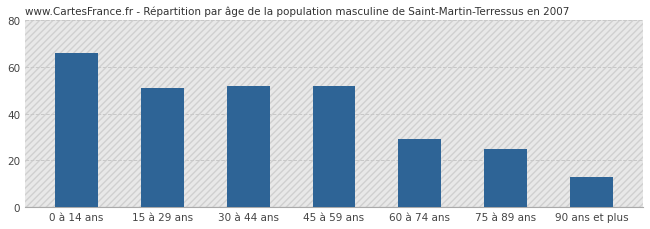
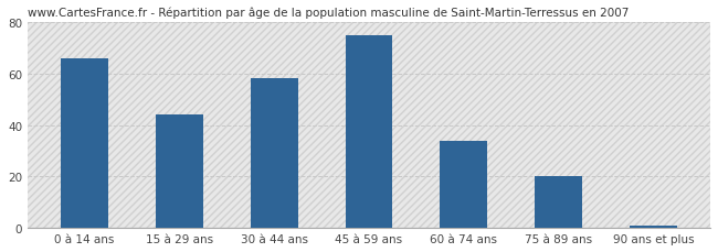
15 à 29 ans: 51 -> 44
30 à 44 ans: 52 -> 58
45 à 59 ans: 52 -> 75
60 à 74 ans: 29 -> 34
75 à 89 ans: 25 -> 20
90 ans et plus: 13 -> 1
